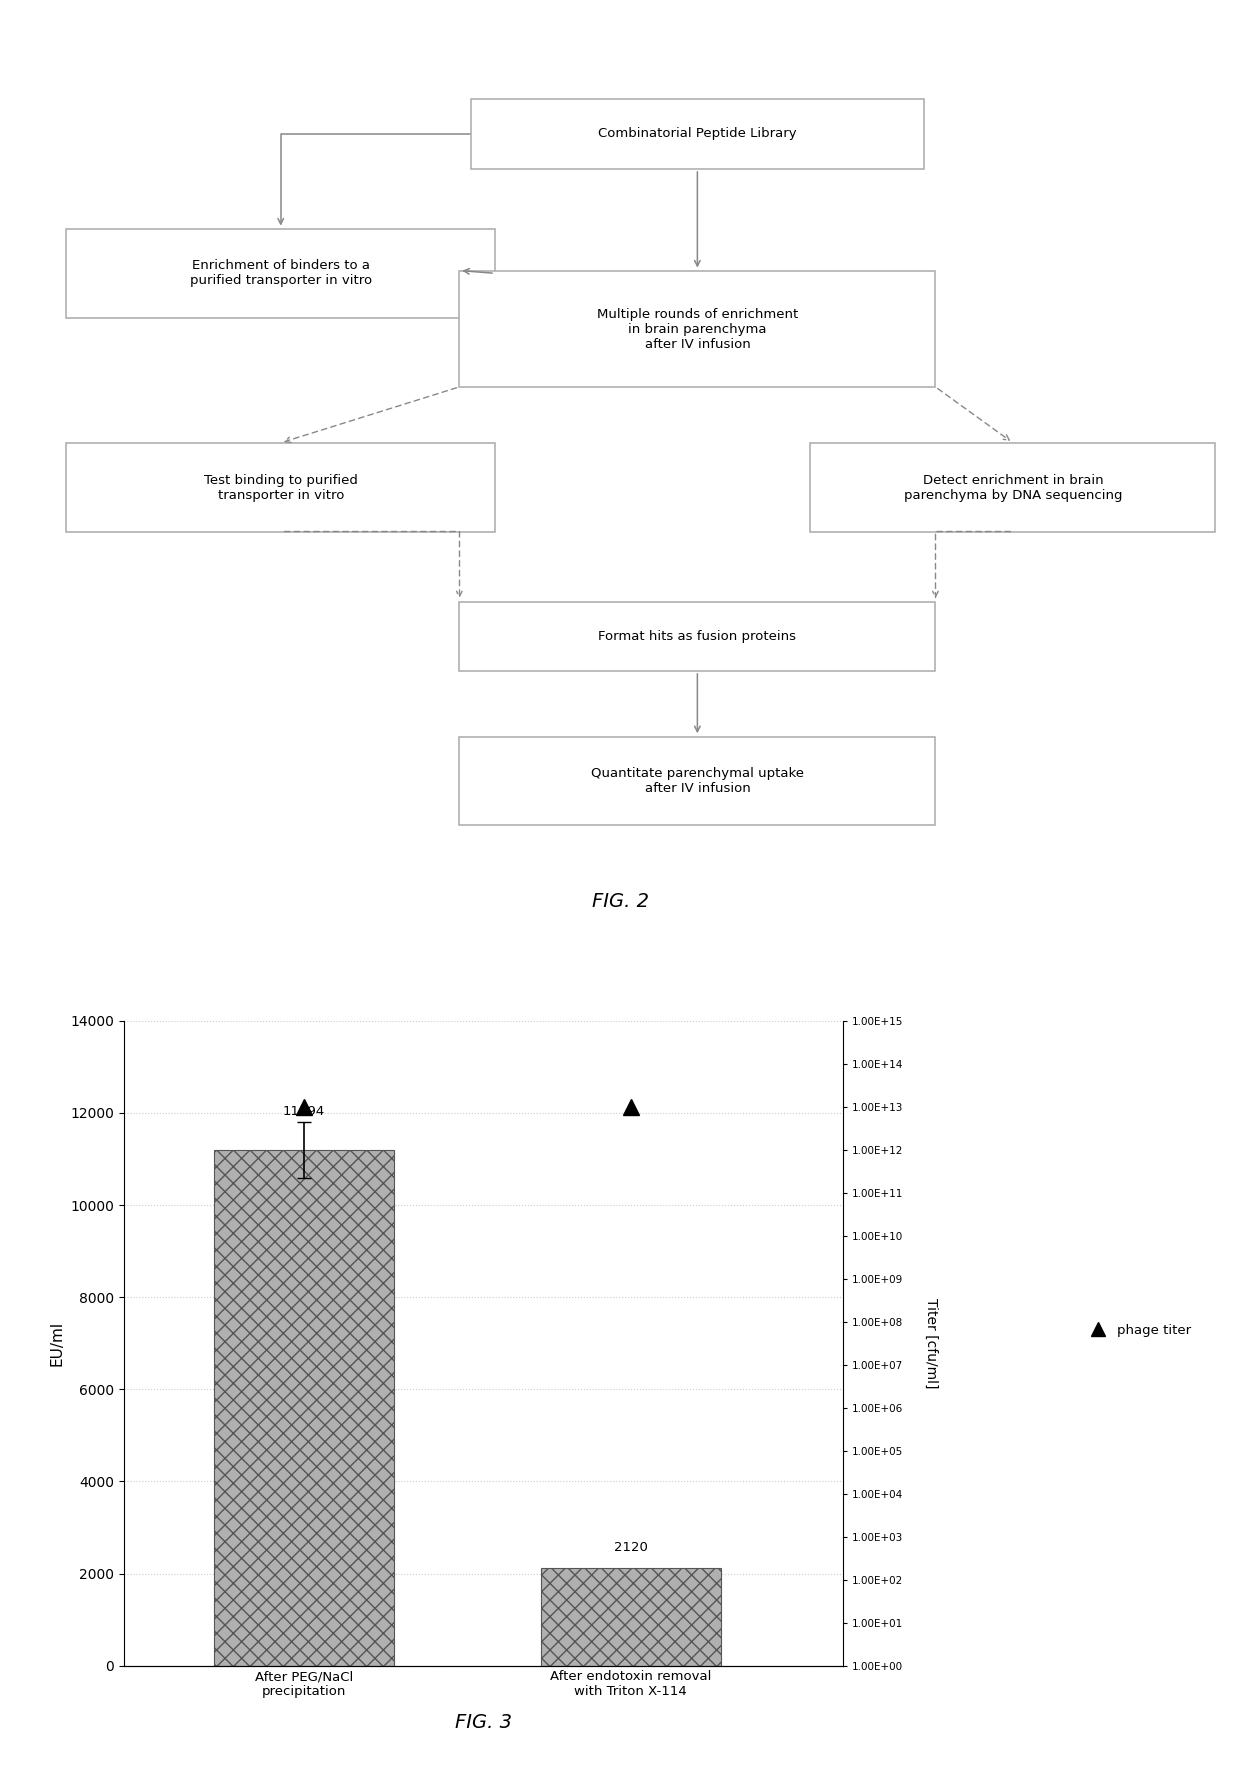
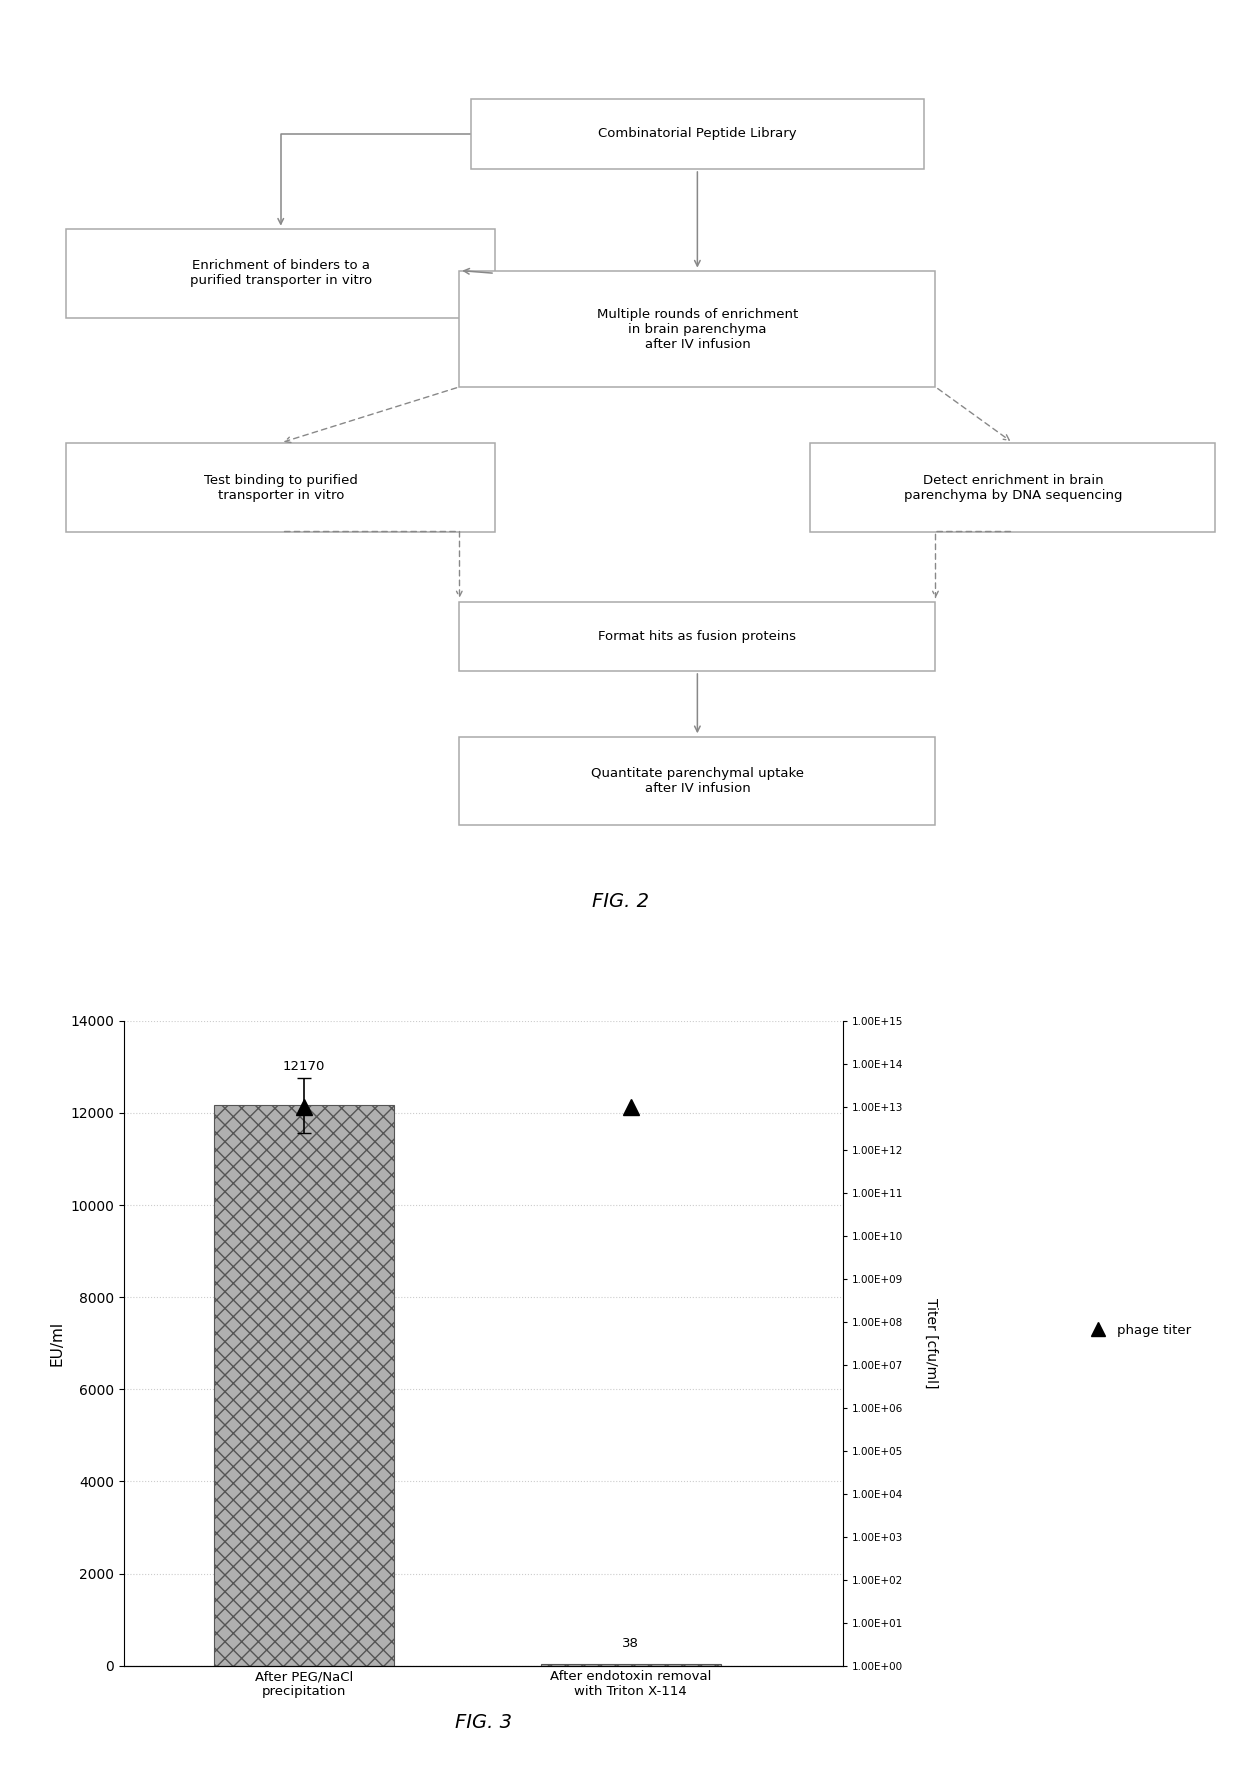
After PEG/NaCl precipitation: 11194 -> 12170
After endotoxin removal with Triton X-114: 2120 -> 38
